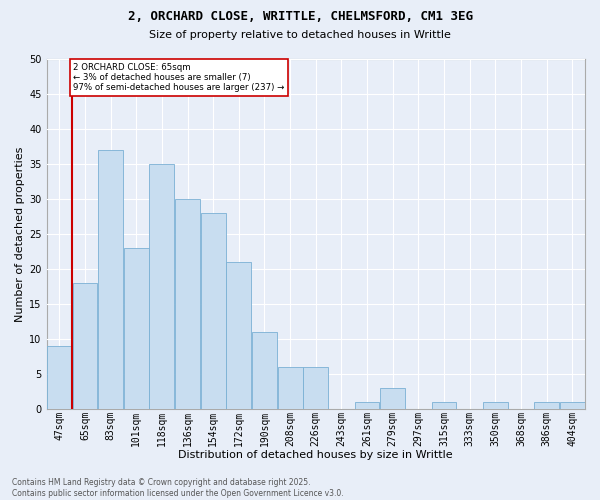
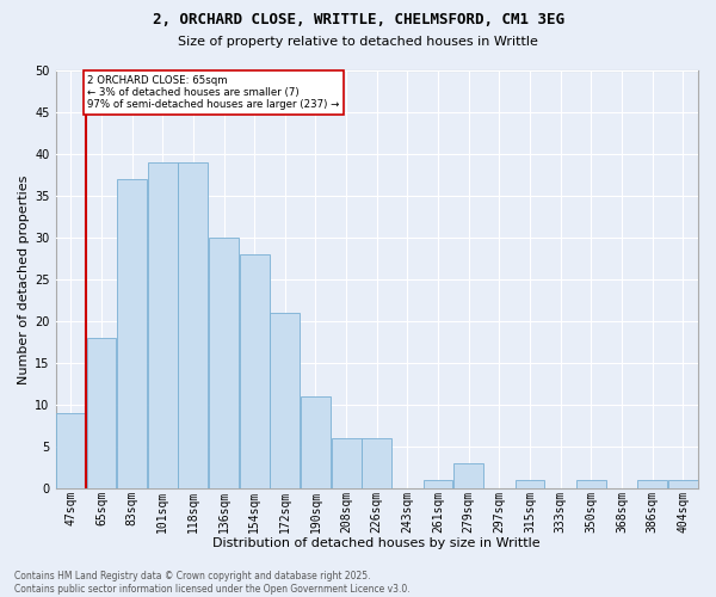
101sqm: 23 -> 39
118sqm: 35 -> 39
